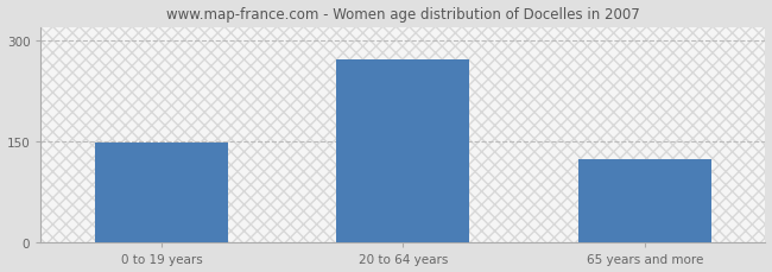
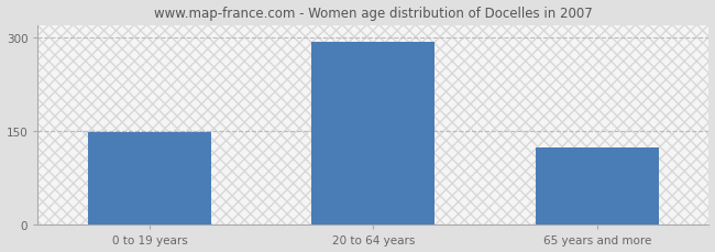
20 to 64 years: 272 -> 294
